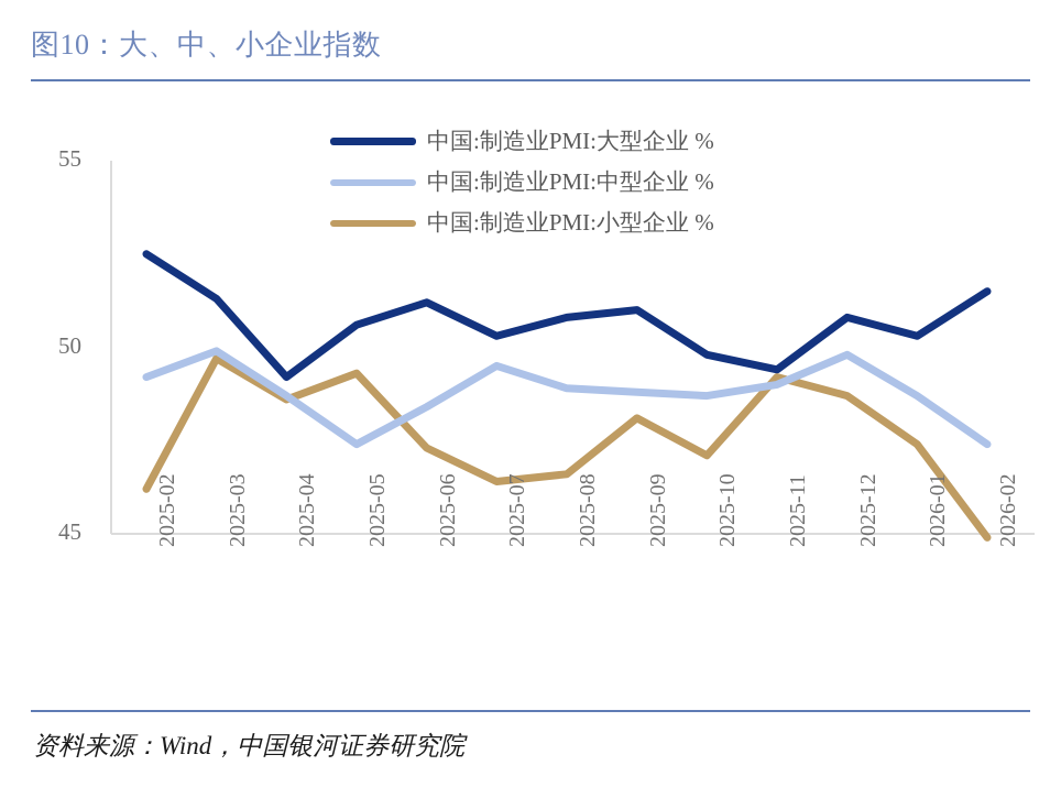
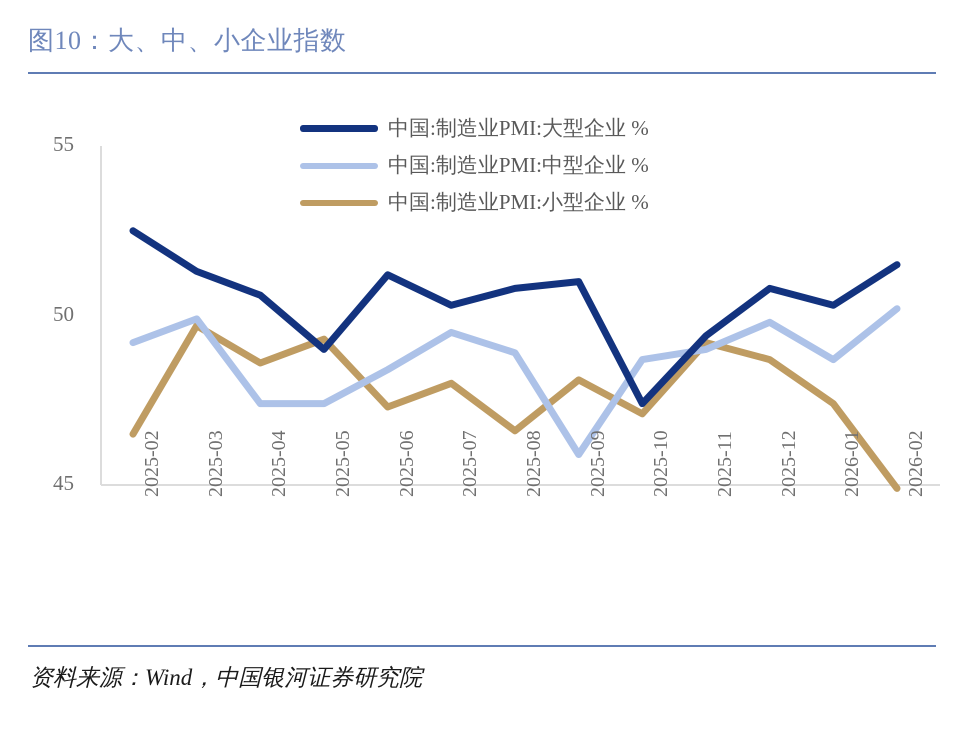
中国:制造业PMI:小型企业 %/2025-02: 46.2 -> 46.5
中国:制造业PMI:大型企业 %/2025-04: 49.2 -> 50.6
中国:制造业PMI:中型企业 %/2025-04: 48.7 -> 47.4
中国:制造业PMI:大型企业 %/2025-05: 50.6 -> 49.0
中国:制造业PMI:小型企业 %/2025-07: 46.4 -> 48.0
中国:制造业PMI:中型企业 %/2025-09: 48.8 -> 45.9
中国:制造业PMI:大型企业 %/2025-10: 49.8 -> 47.4
中国:制造业PMI:中型企业 %/2026-02: 47.4 -> 50.2
